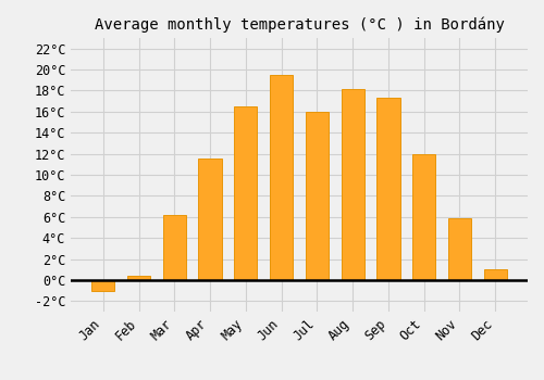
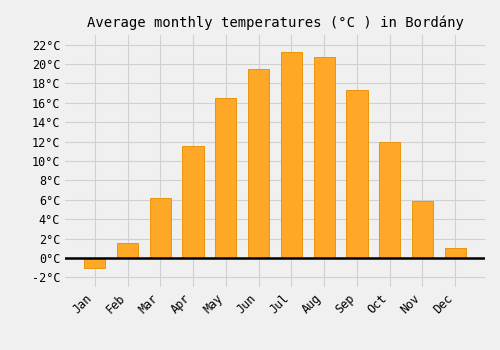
Feb: 0.4°C -> 1.5°C
Jul: 16.0°C -> 21.2°C
Aug: 18.2°C -> 20.7°C
